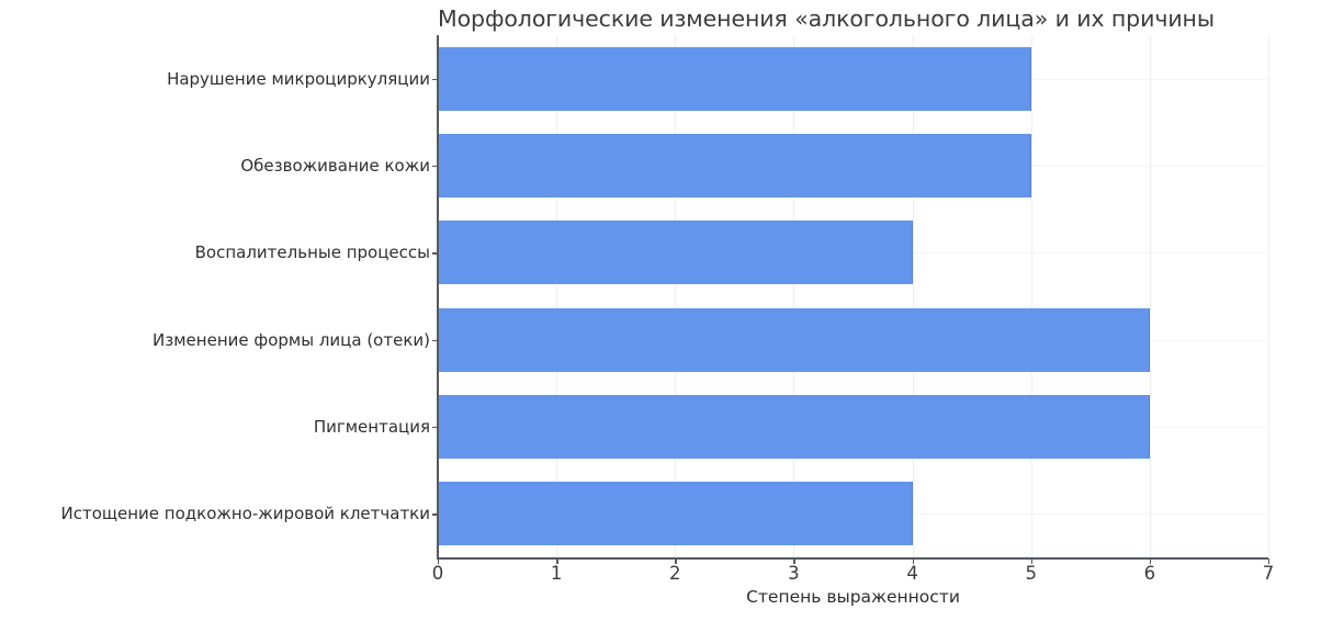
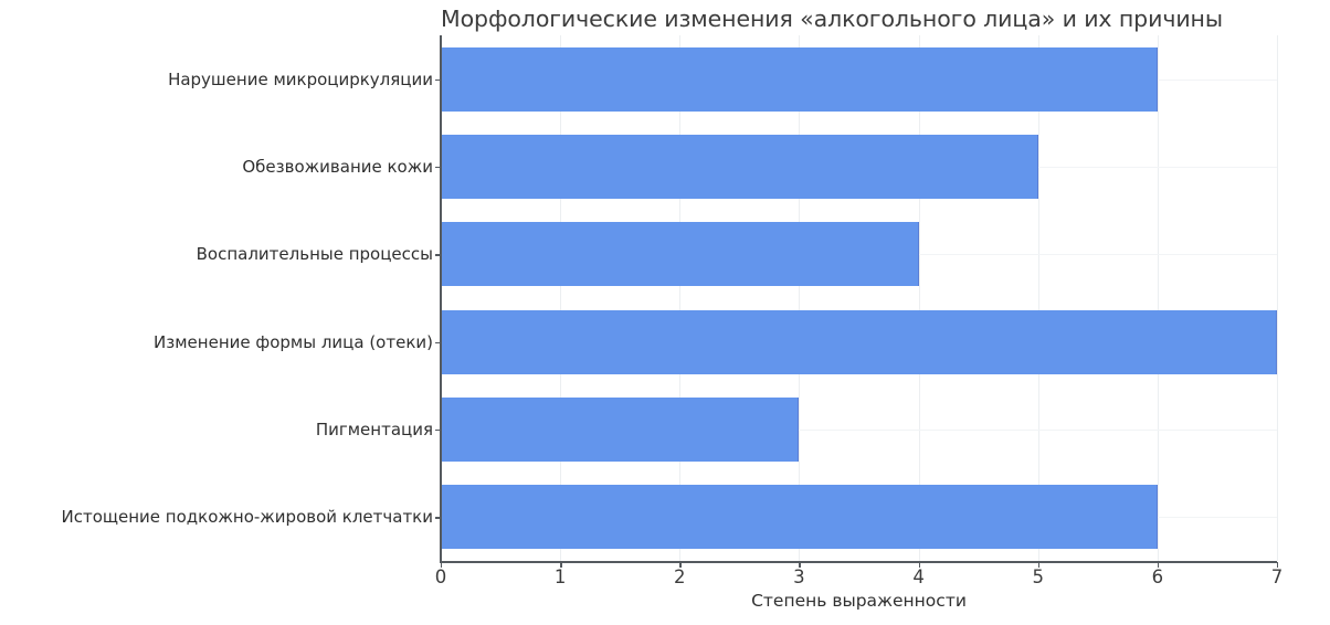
Нарушение микроциркуляции: 5 -> 6
Изменение формы лица (отеки): 6 -> 7
Пигментация: 6 -> 3
Истощение подкожно-жировой клетчатки: 4 -> 6
